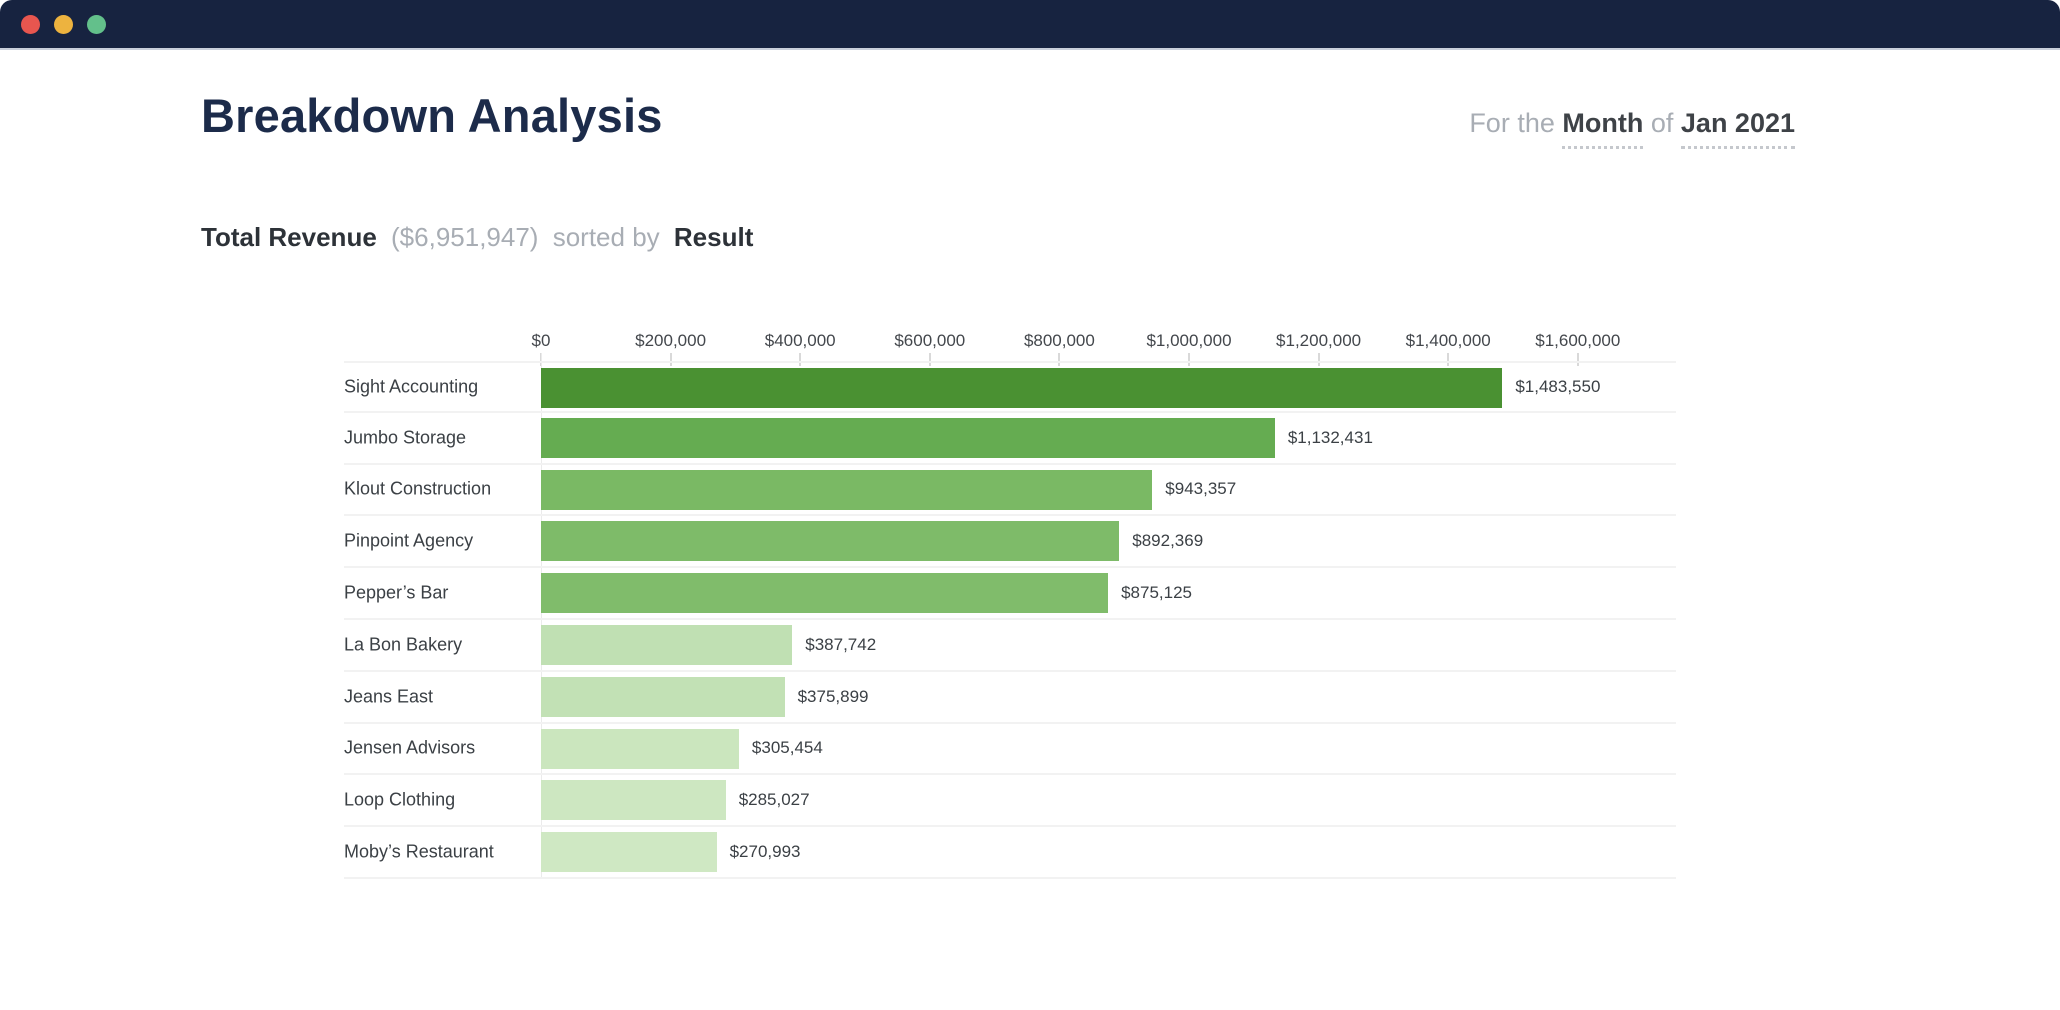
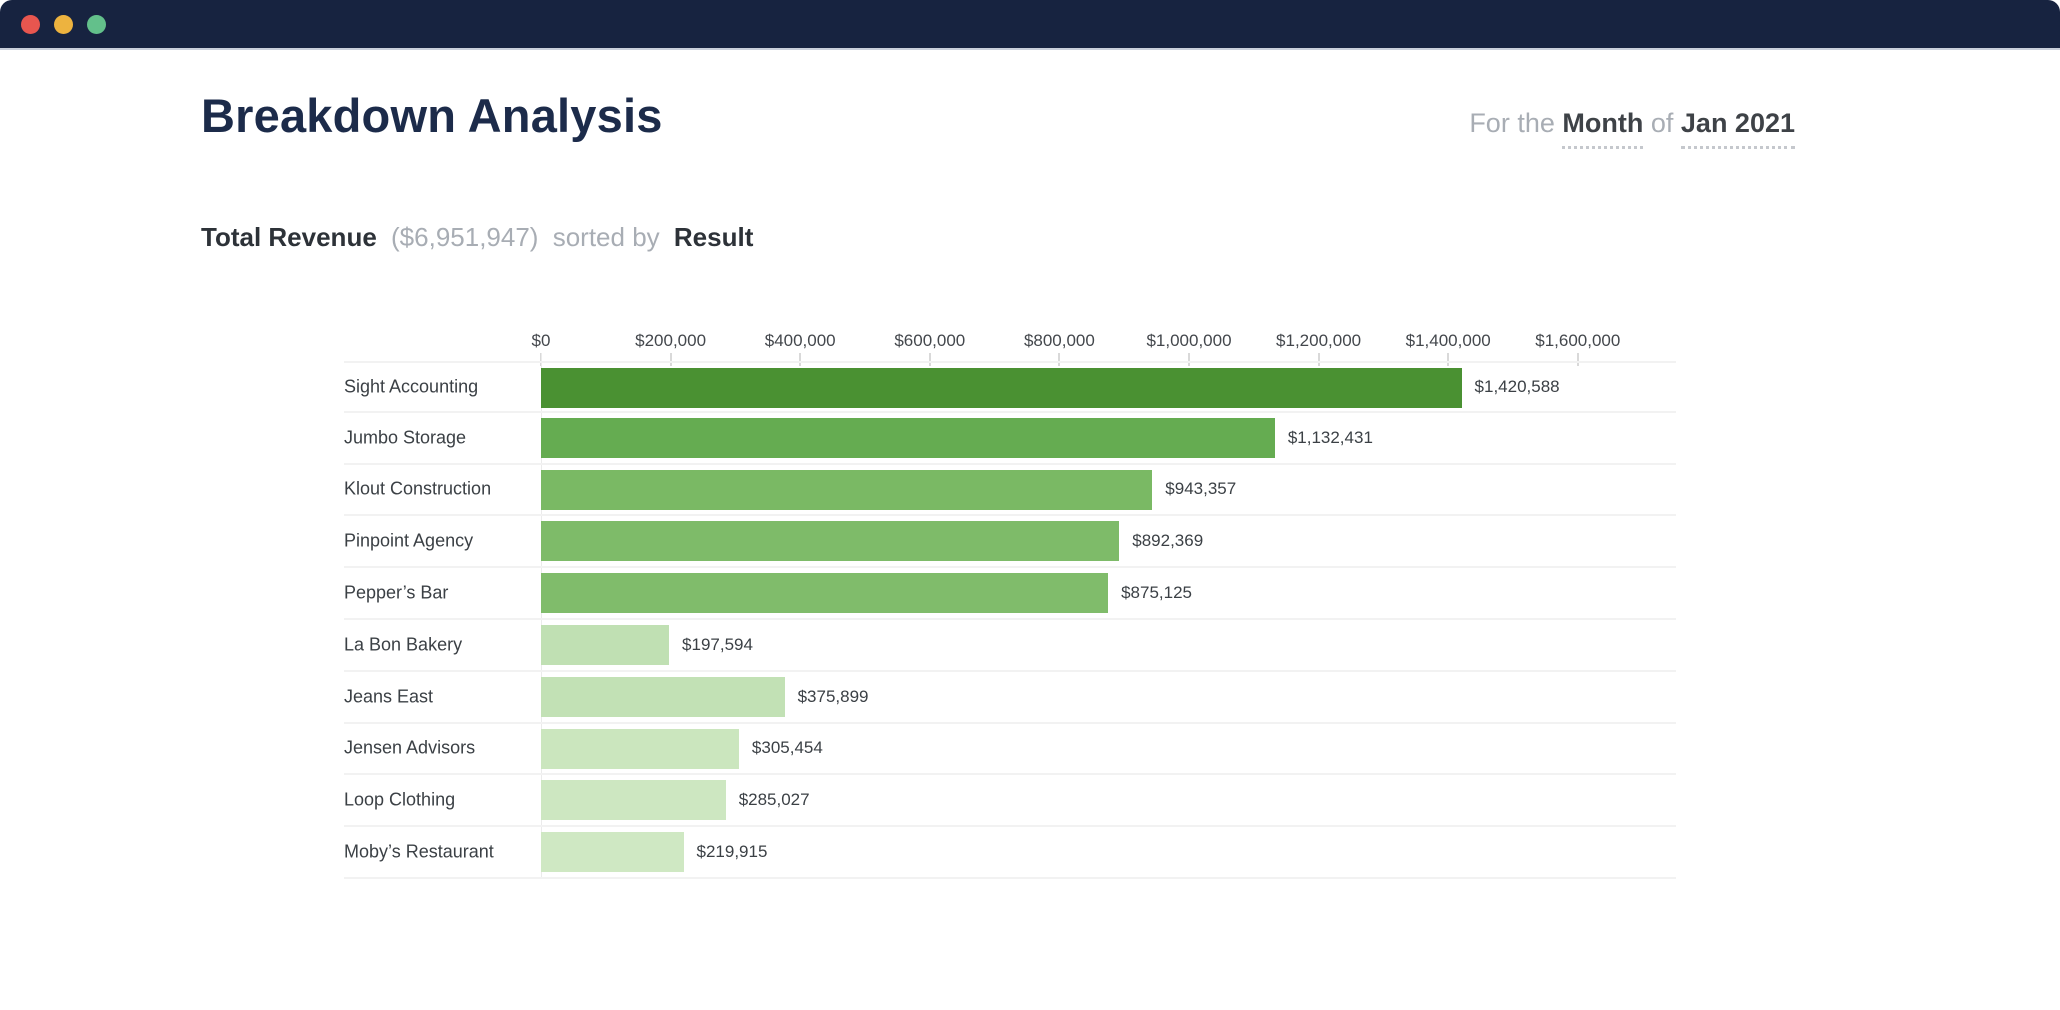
Sight Accounting: $1,483,550 -> $1,420,588
La Bon Bakery: $387,742 -> $197,594
Moby’s Restaurant: $270,993 -> $219,915
